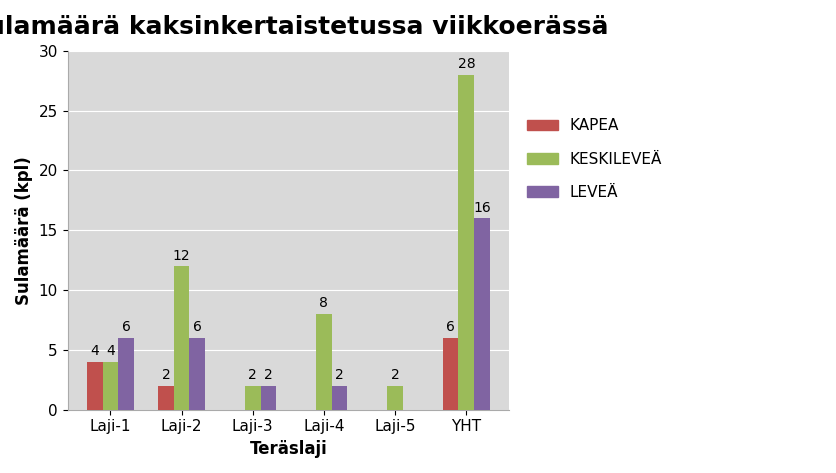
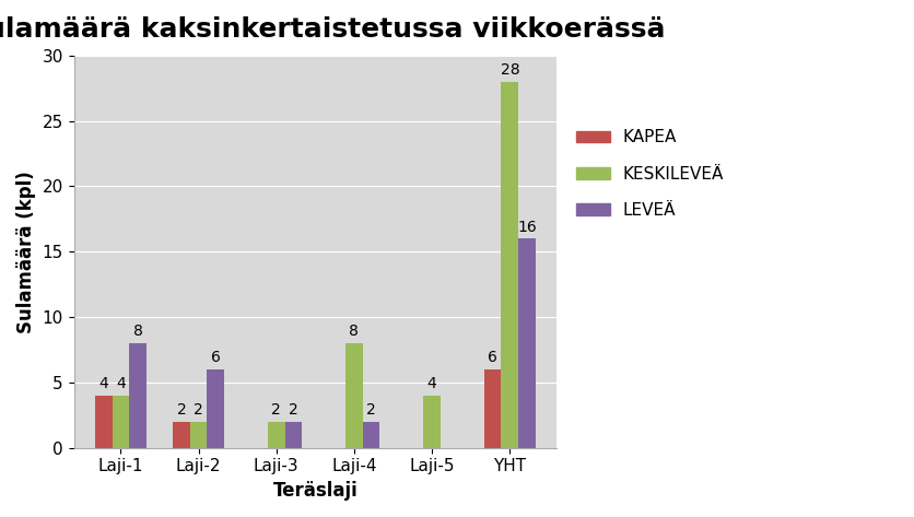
LEVEÄ/Laji-1: 6 -> 8
KESKILEVEÄ/Laji-2: 12 -> 2
KESKILEVEÄ/Laji-5: 2 -> 4
